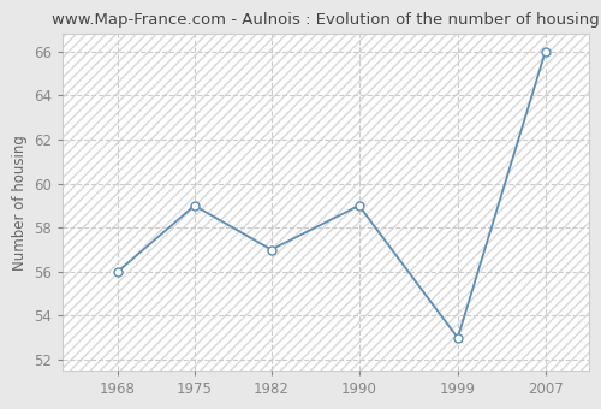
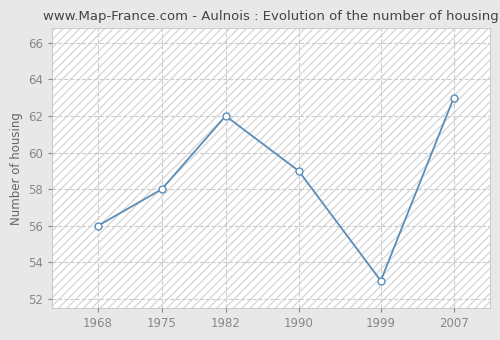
1975: 59 -> 58
1982: 57 -> 62
2007: 66 -> 63
